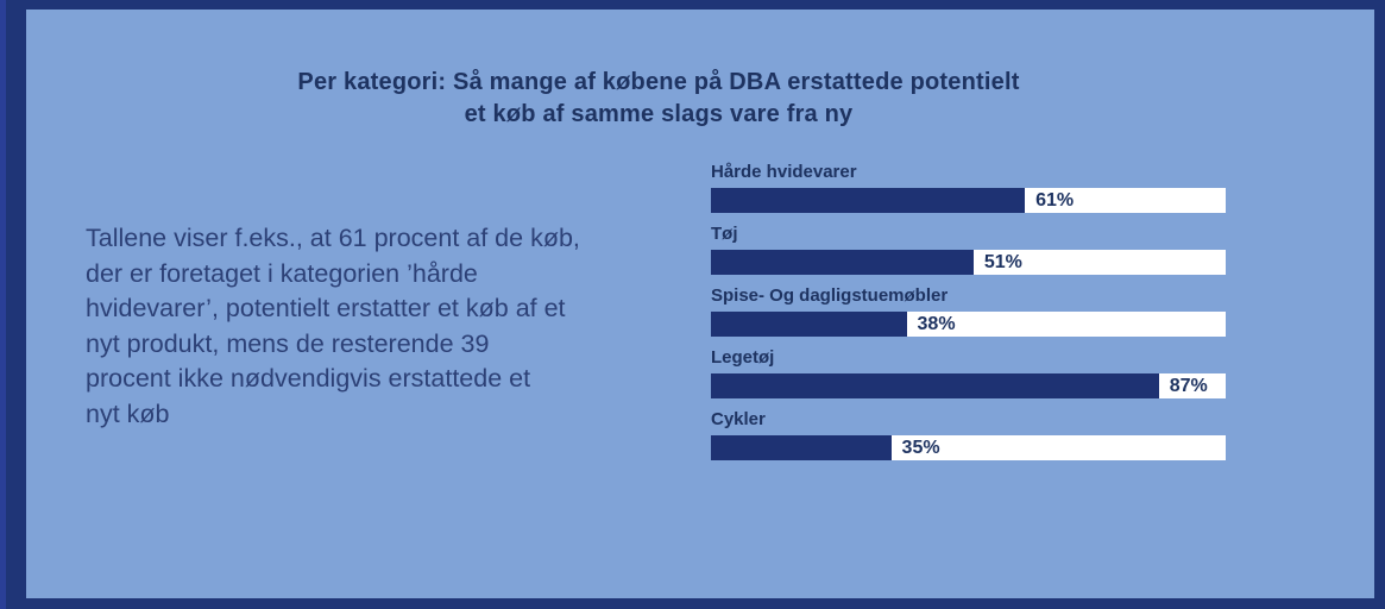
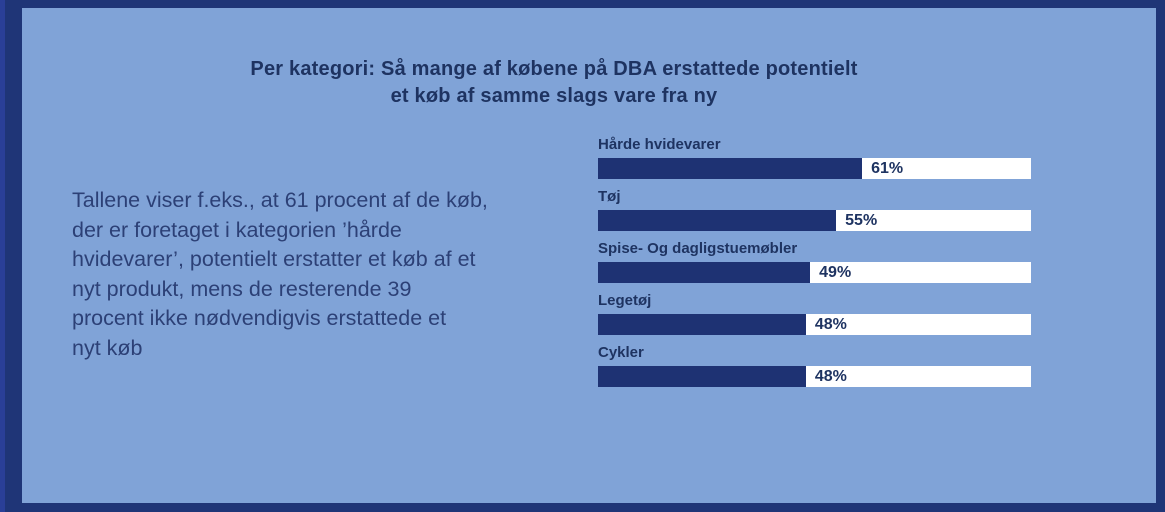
Tøj: 51% -> 55%
Spise- Og dagligstuemøbler: 38% -> 49%
Legetøj: 87% -> 48%
Cykler: 35% -> 48%
